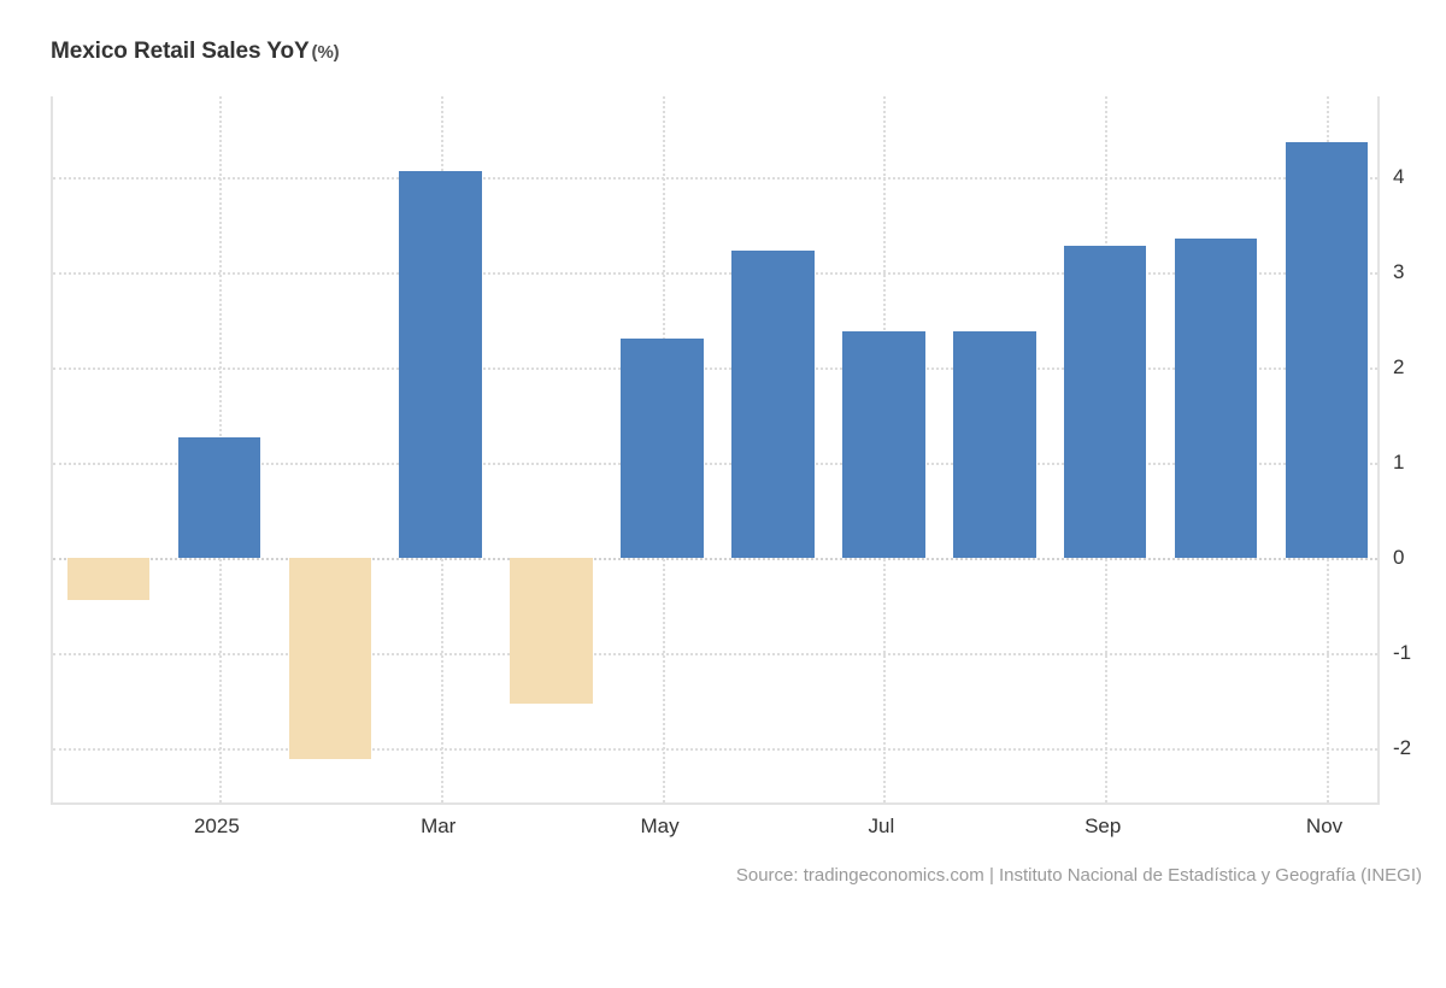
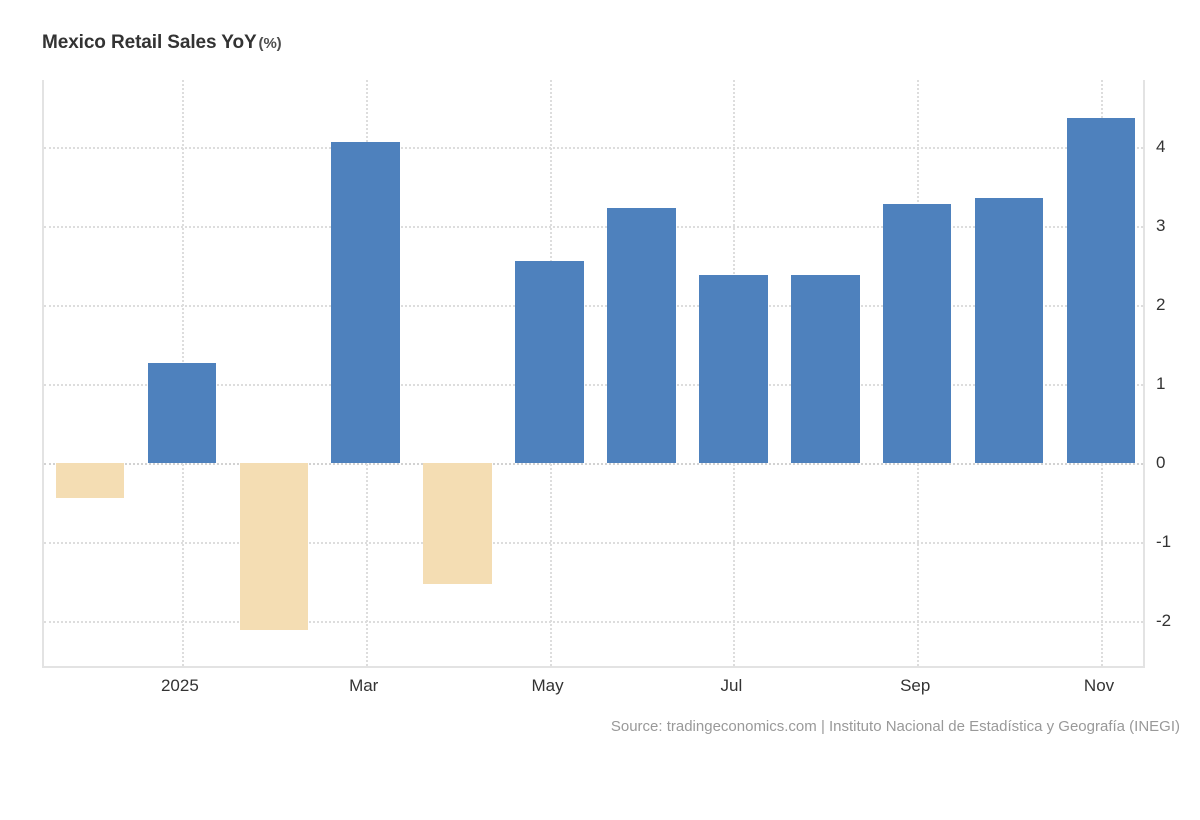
May: 2.3 -> 2.6
